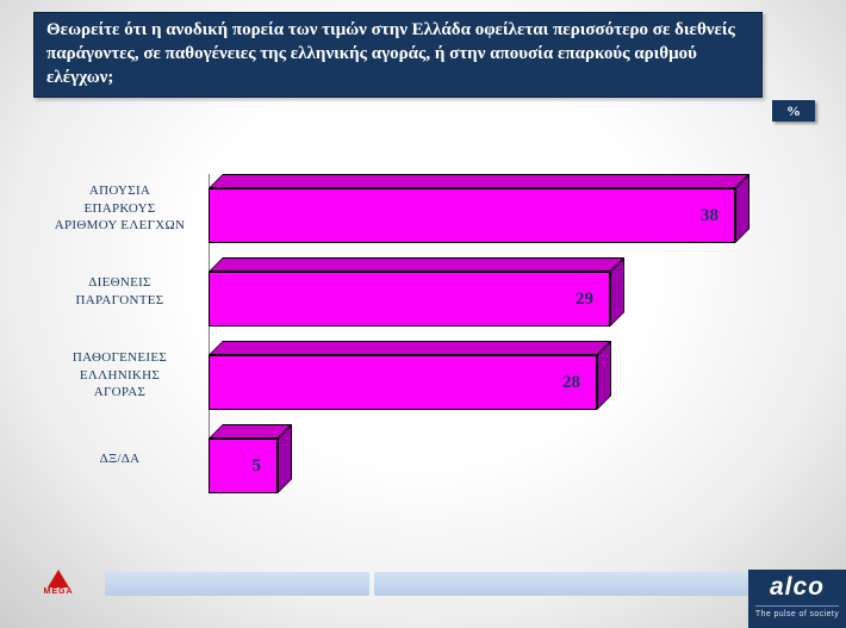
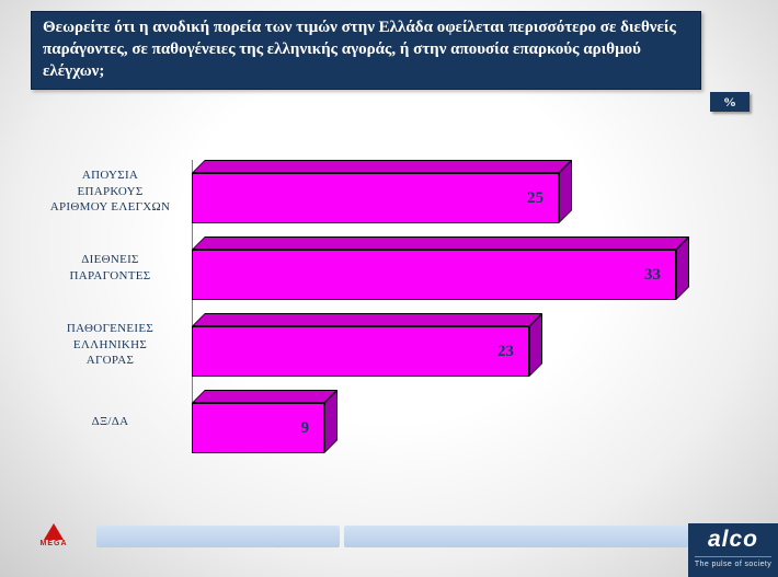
ΑΠΟΥΣΙΑ ΕΠΑΡΚΟΥΣ ΑΡΙΘΜΟΥ ΕΛΕΓΧΩΝ: 38 -> 25
ΔΙΕΘΝΕΙΣ ΠΑΡΑΓΟΝΤΕΣ: 29 -> 33
ΠΑΘΟΓΕΝΕΙΕΣ ΕΛΛΗΝΙΚΗΣ ΑΓΟΡΑΣ: 28 -> 23
ΔΞ/ΔΑ: 5 -> 9
